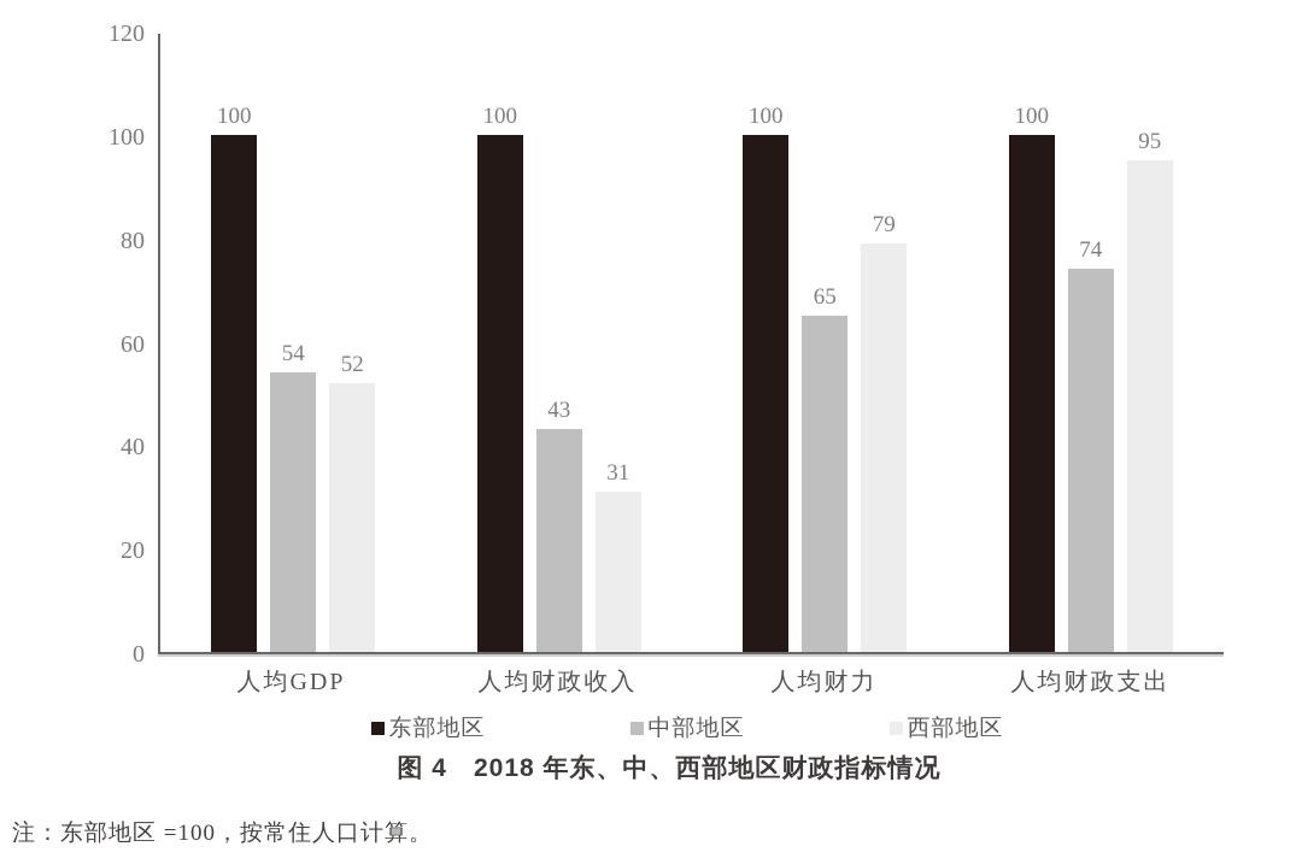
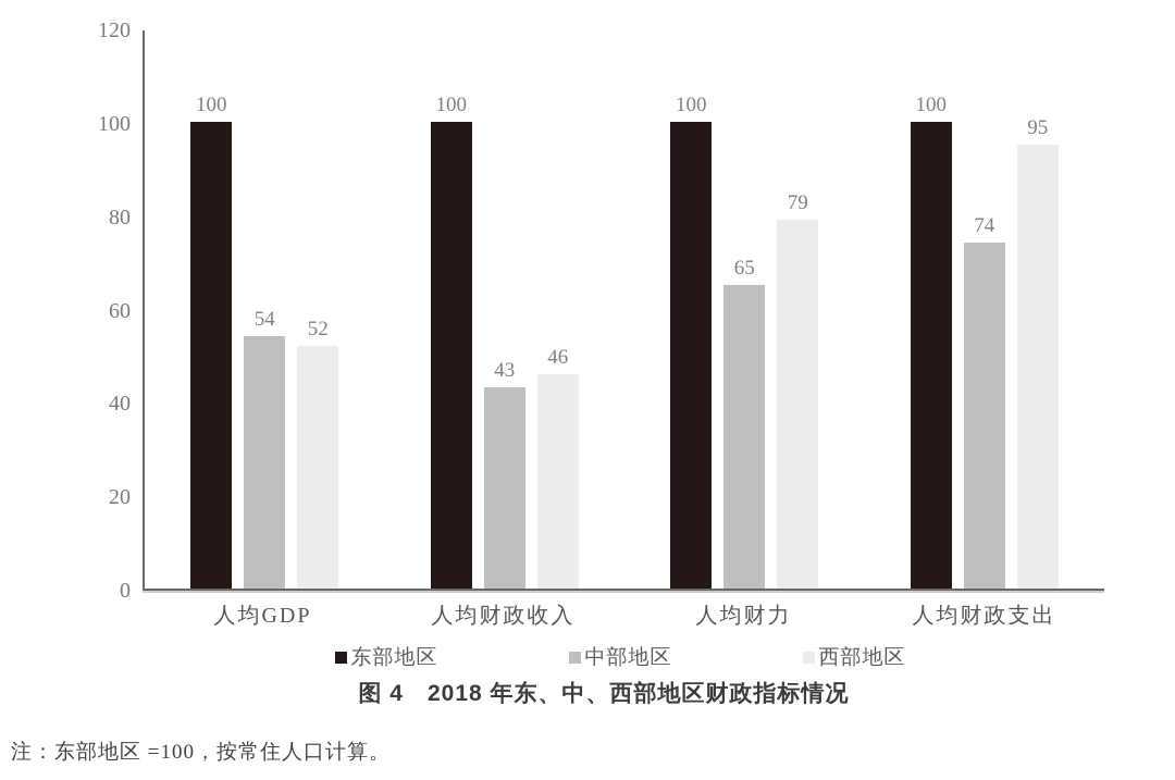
西部地区/人均财政收入: 31 -> 46
